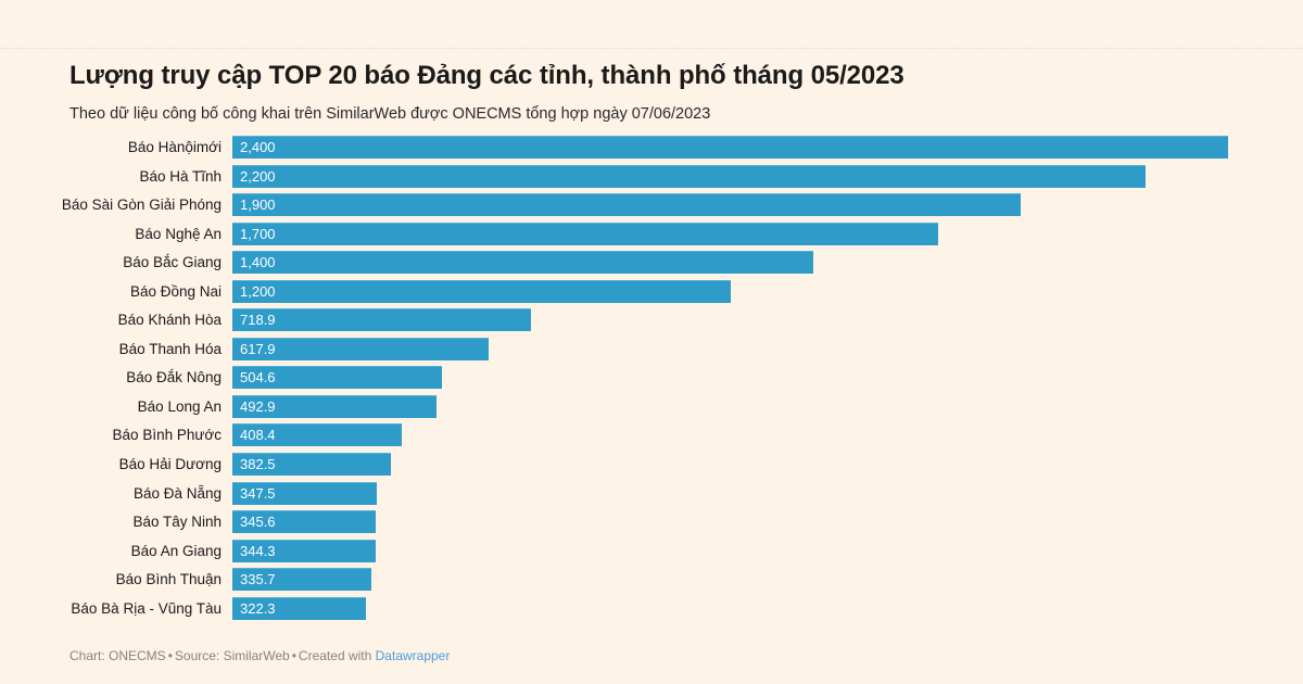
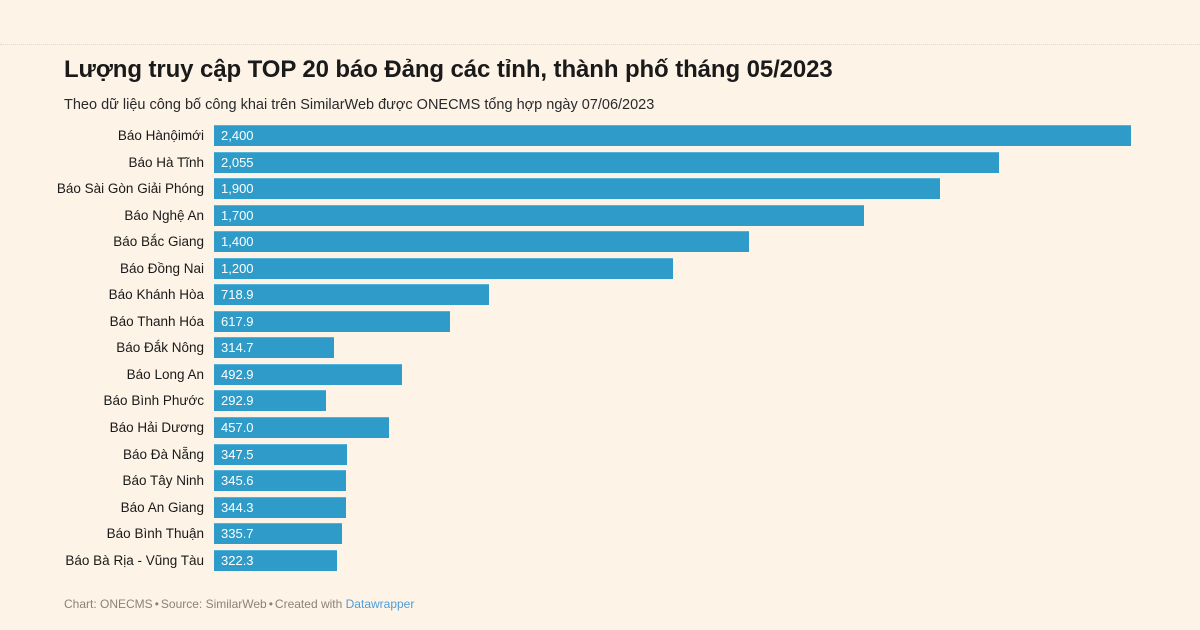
Báo Hà Tĩnh: 2,200 -> 2,055
Báo Đắk Nông: 504.6 -> 314.7
Báo Bình Phước: 408.4 -> 292.9
Báo Hải Dương: 382.5 -> 457.0
